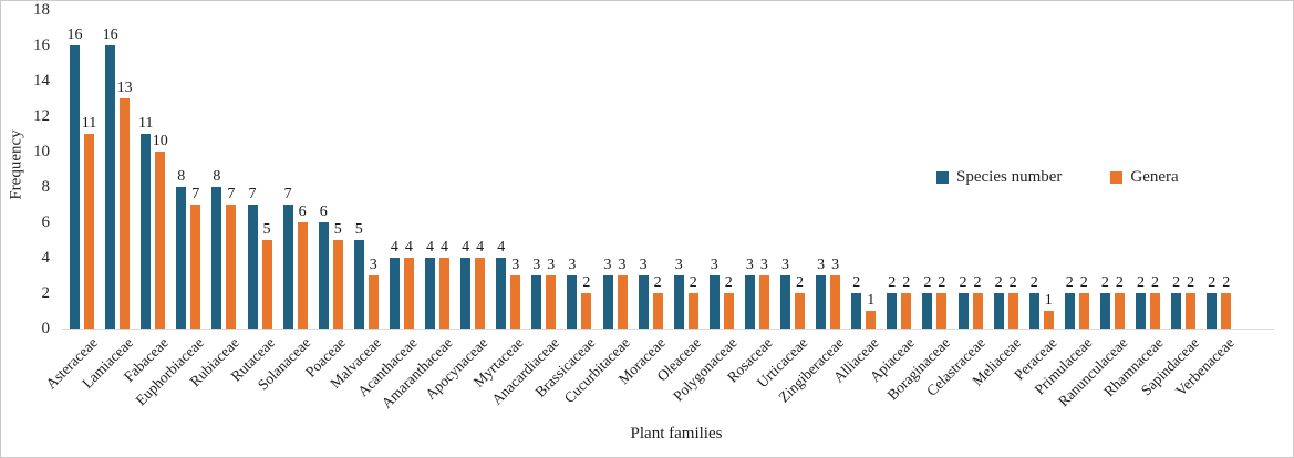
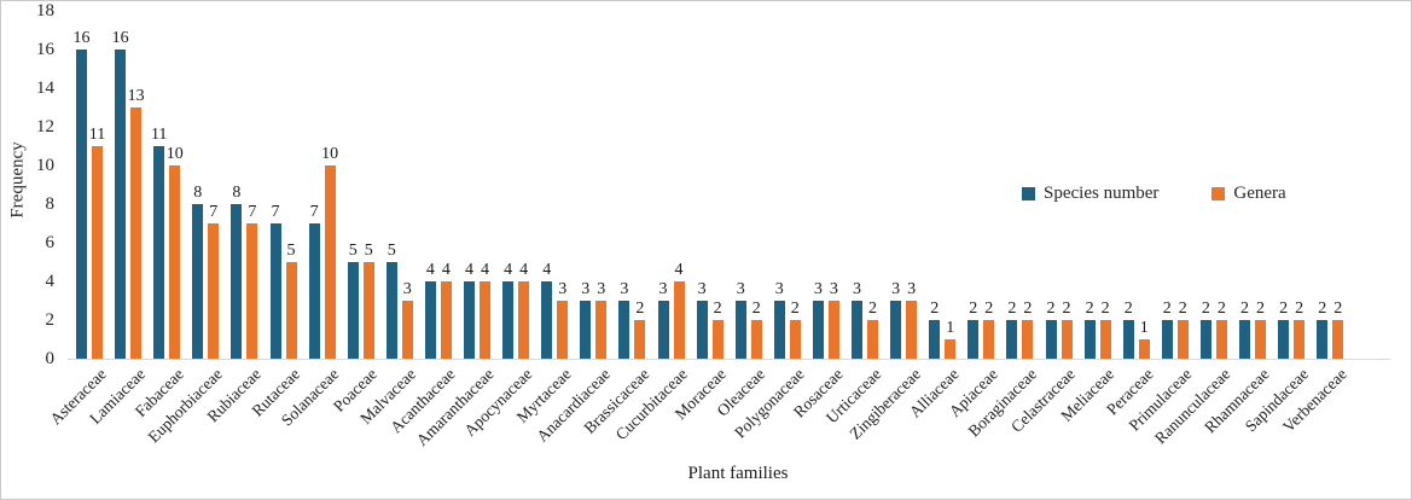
Genera/Solanaceae: 6 -> 10
Species number/Poaceae: 6 -> 5
Genera/Cucurbitaceae: 3 -> 4
